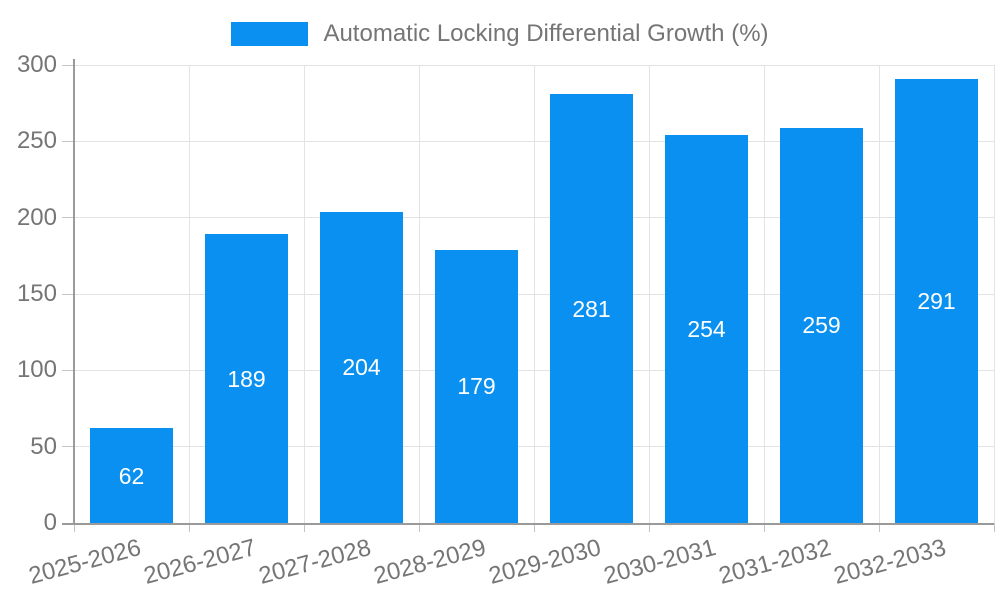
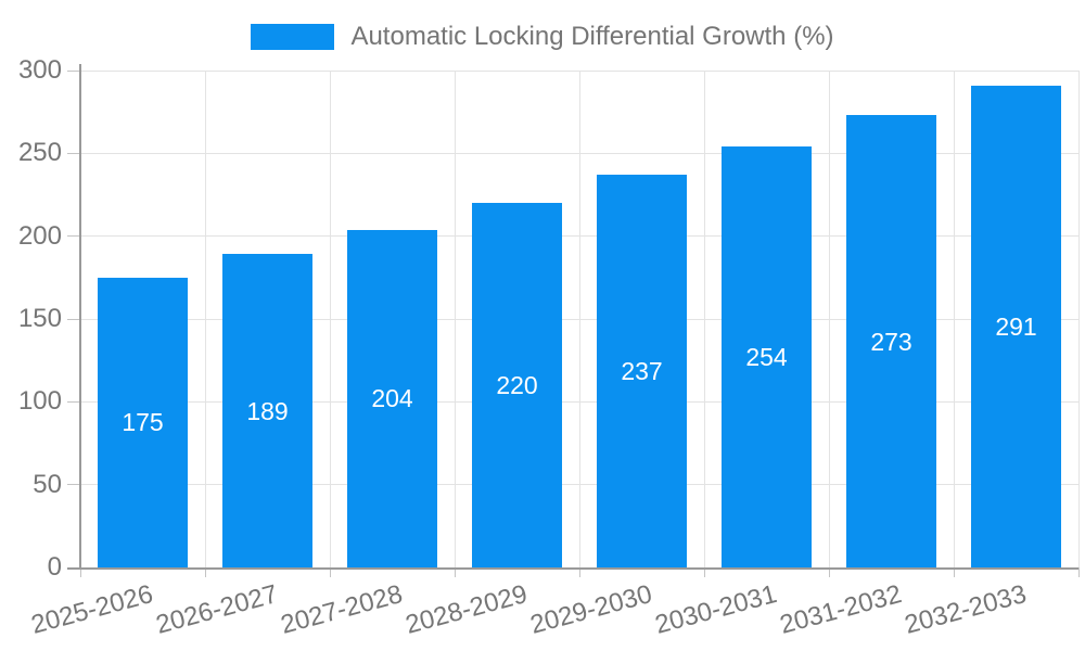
2025-2026: 62 -> 175
2028-2029: 179 -> 220
2029-2030: 281 -> 237
2031-2032: 259 -> 273
